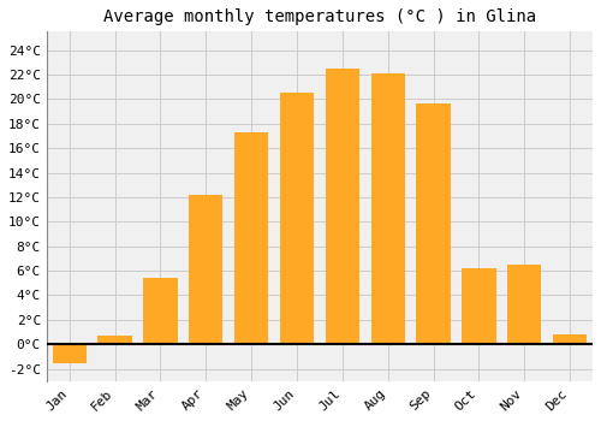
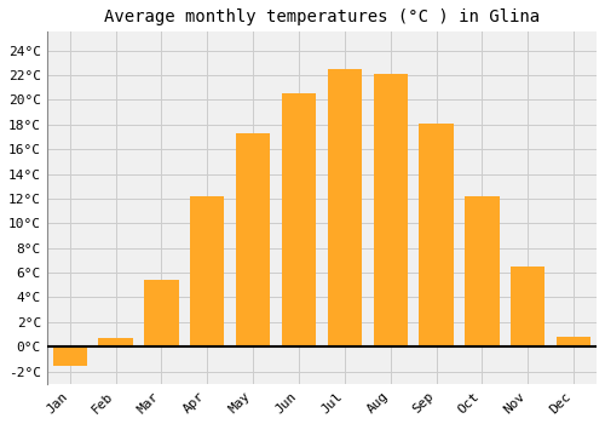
Sep: 19.6°C -> 18.1°C
Oct: 6.2°C -> 12.2°C
